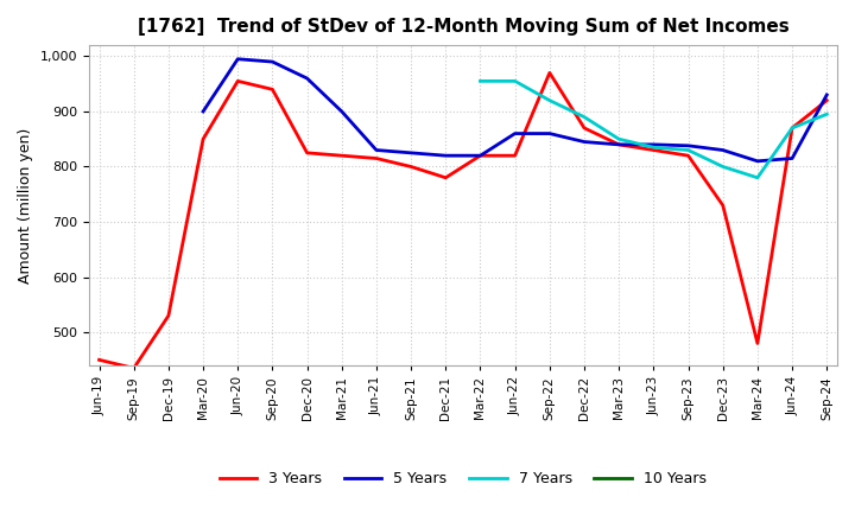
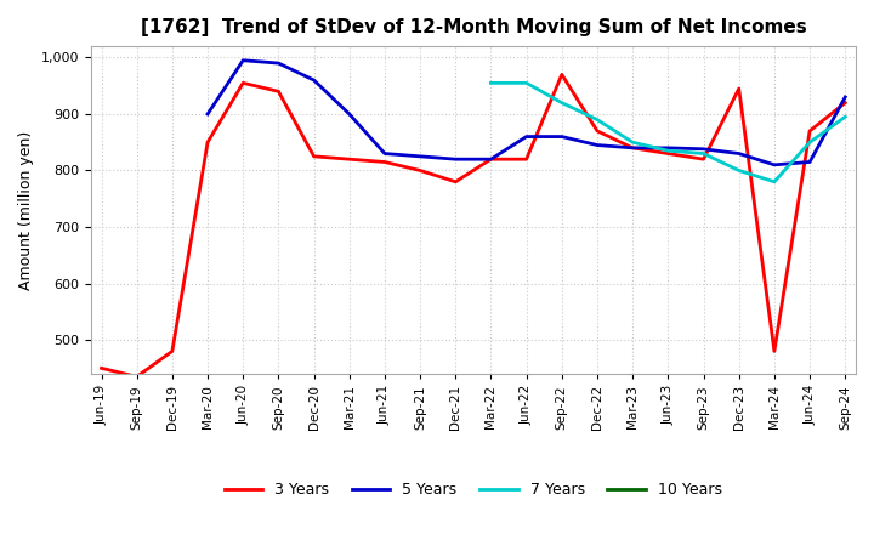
3 Years/Dec-19: 530 -> 480
3 Years/Dec-23: 730 -> 945
7 Years/Jun-24: 870 -> 850
